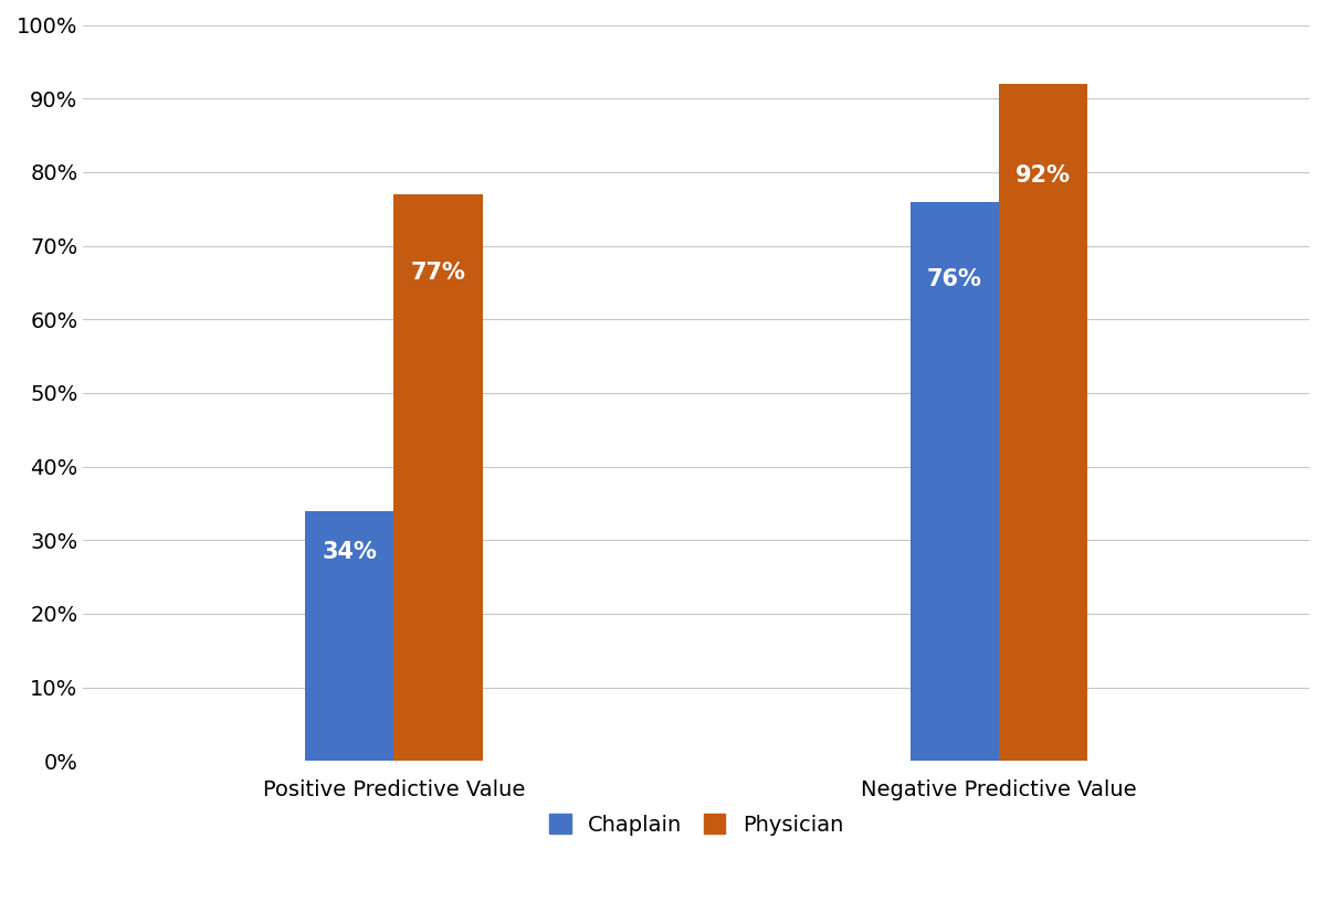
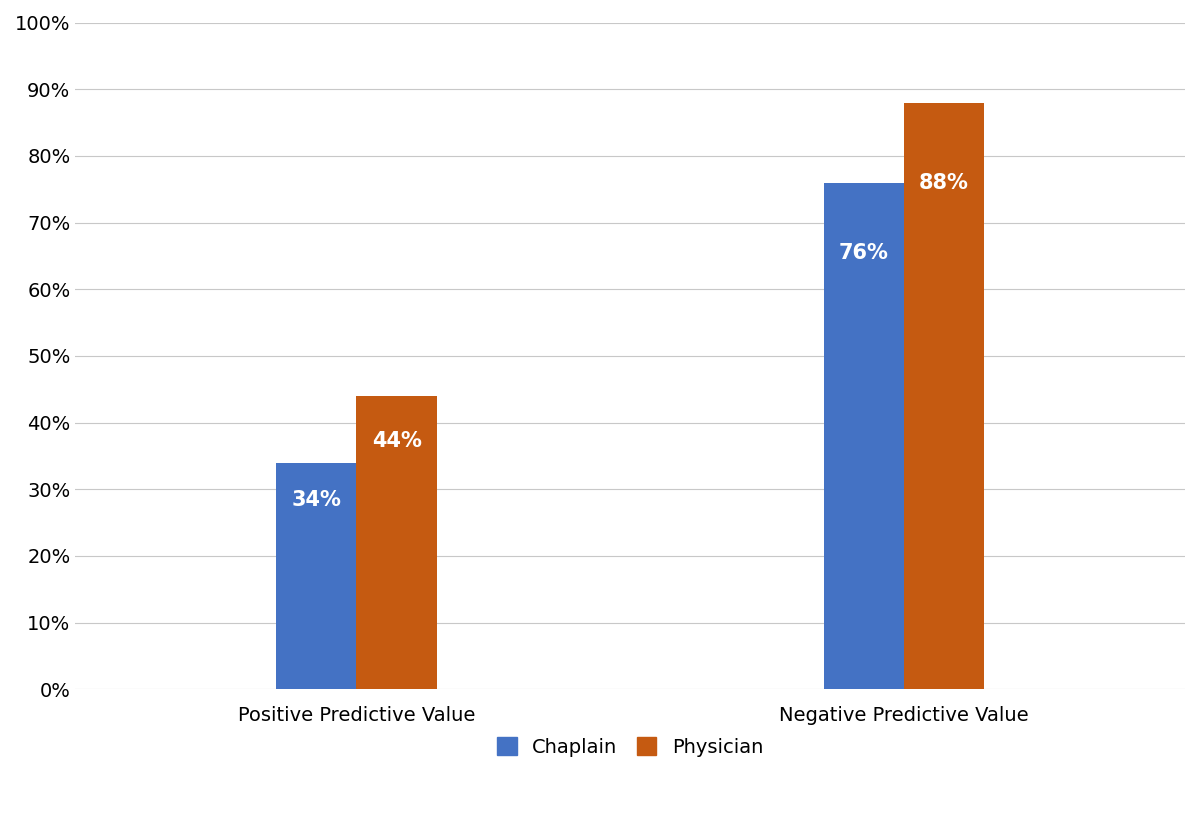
Physician/Positive Predictive Value: 77% -> 44%
Physician/Negative Predictive Value: 92% -> 88%
